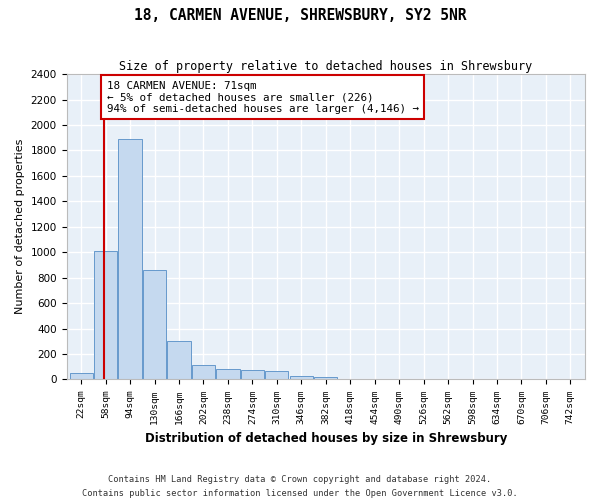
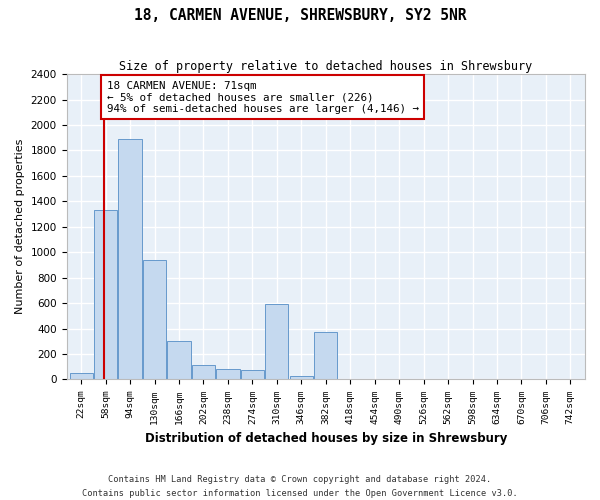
58sqm: 1010 -> 1330
130sqm: 860 -> 940
310sqm: 60 -> 590
382sqm: 20 -> 370
